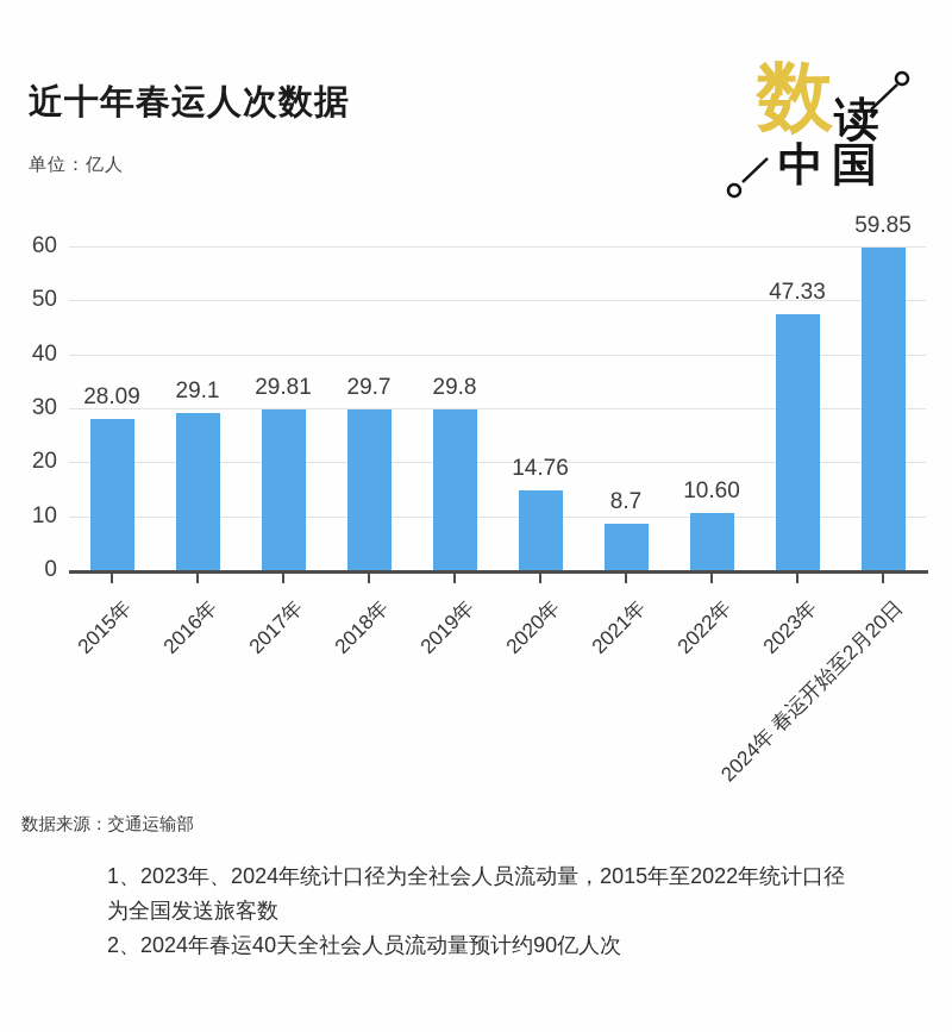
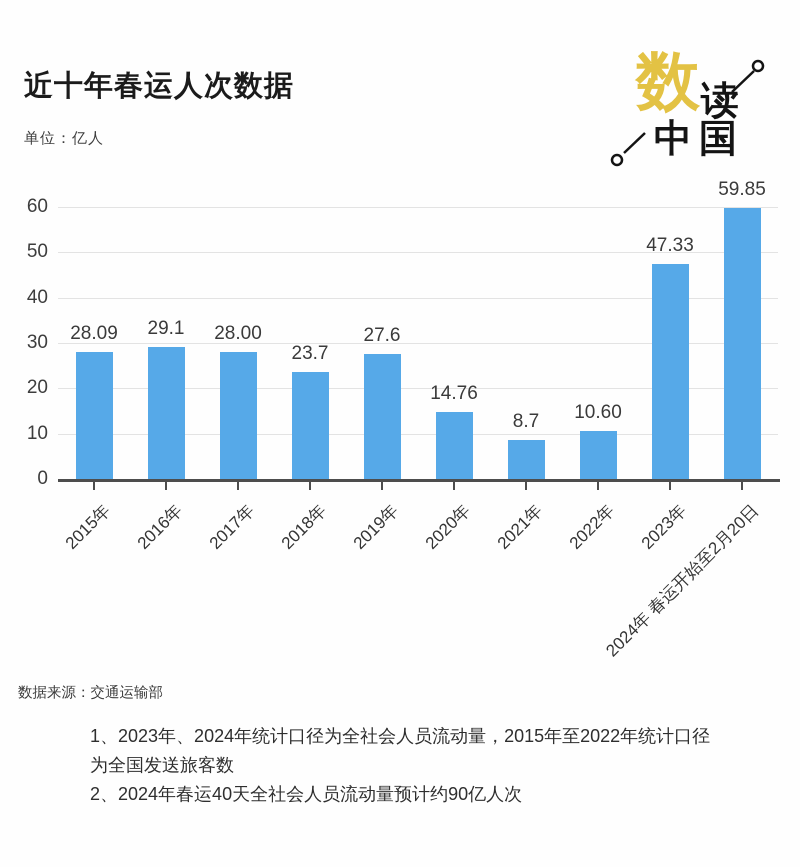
2017年: 29.81 -> 28.00
2018年: 29.7 -> 23.7
2019年: 29.8 -> 27.6
